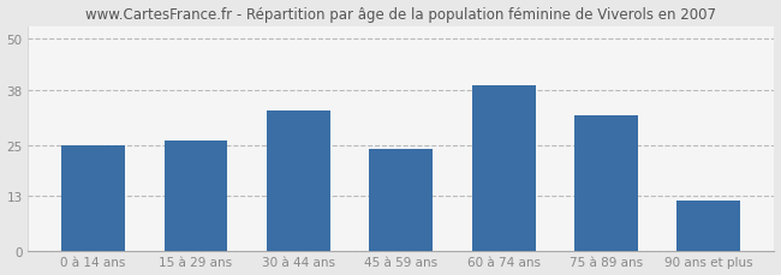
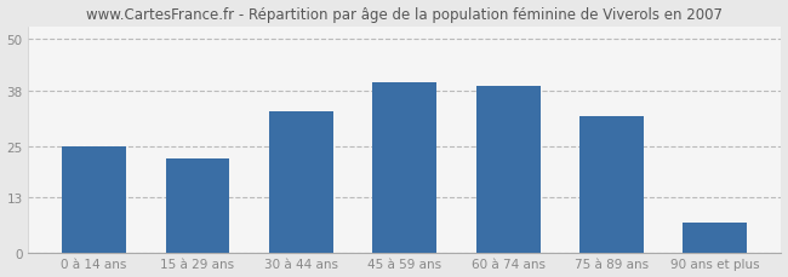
15 à 29 ans: 26 -> 22
45 à 59 ans: 24 -> 40
90 ans et plus: 12 -> 7
